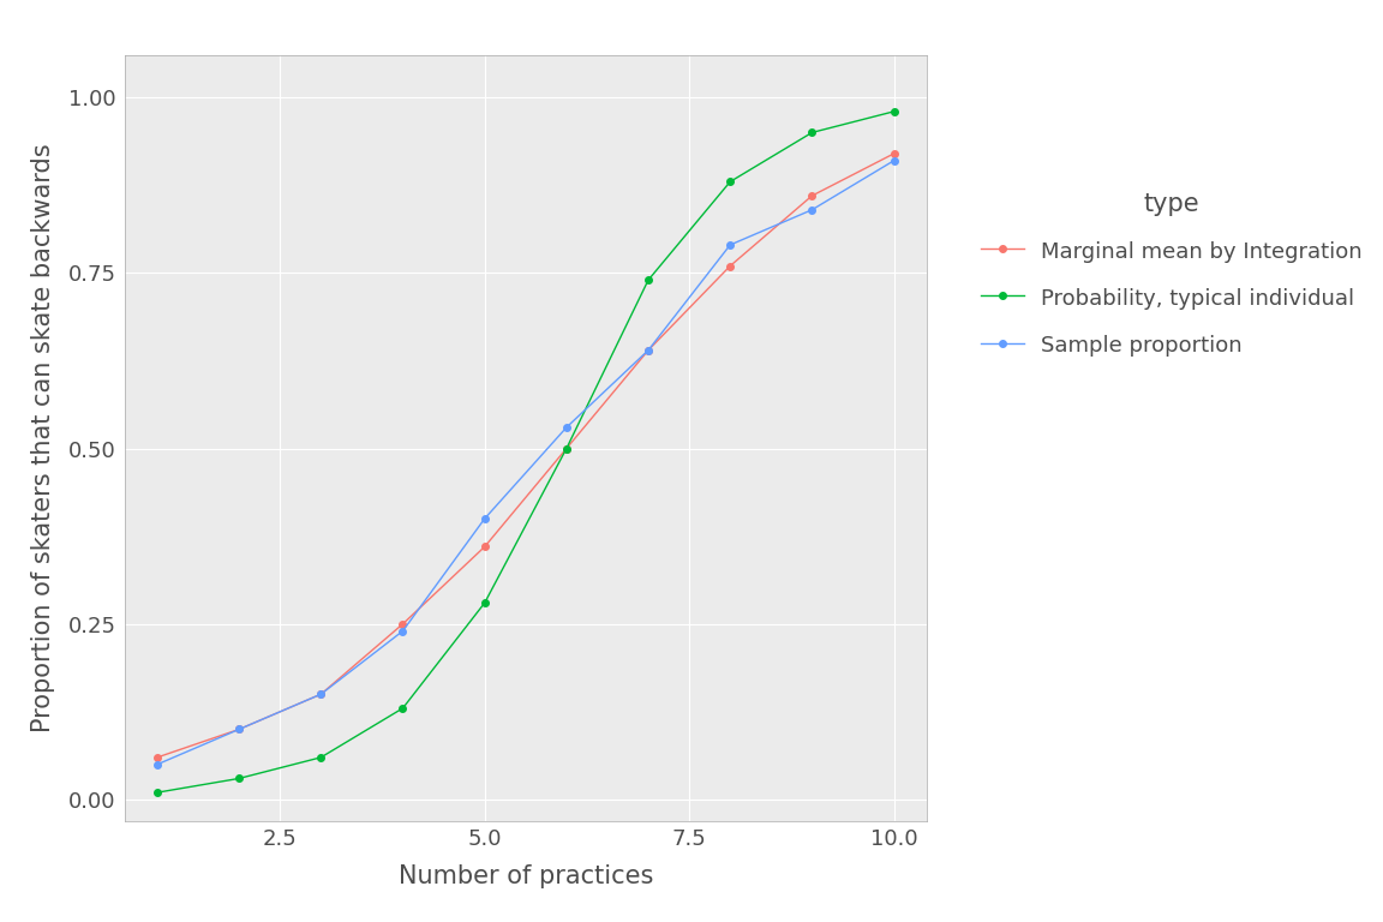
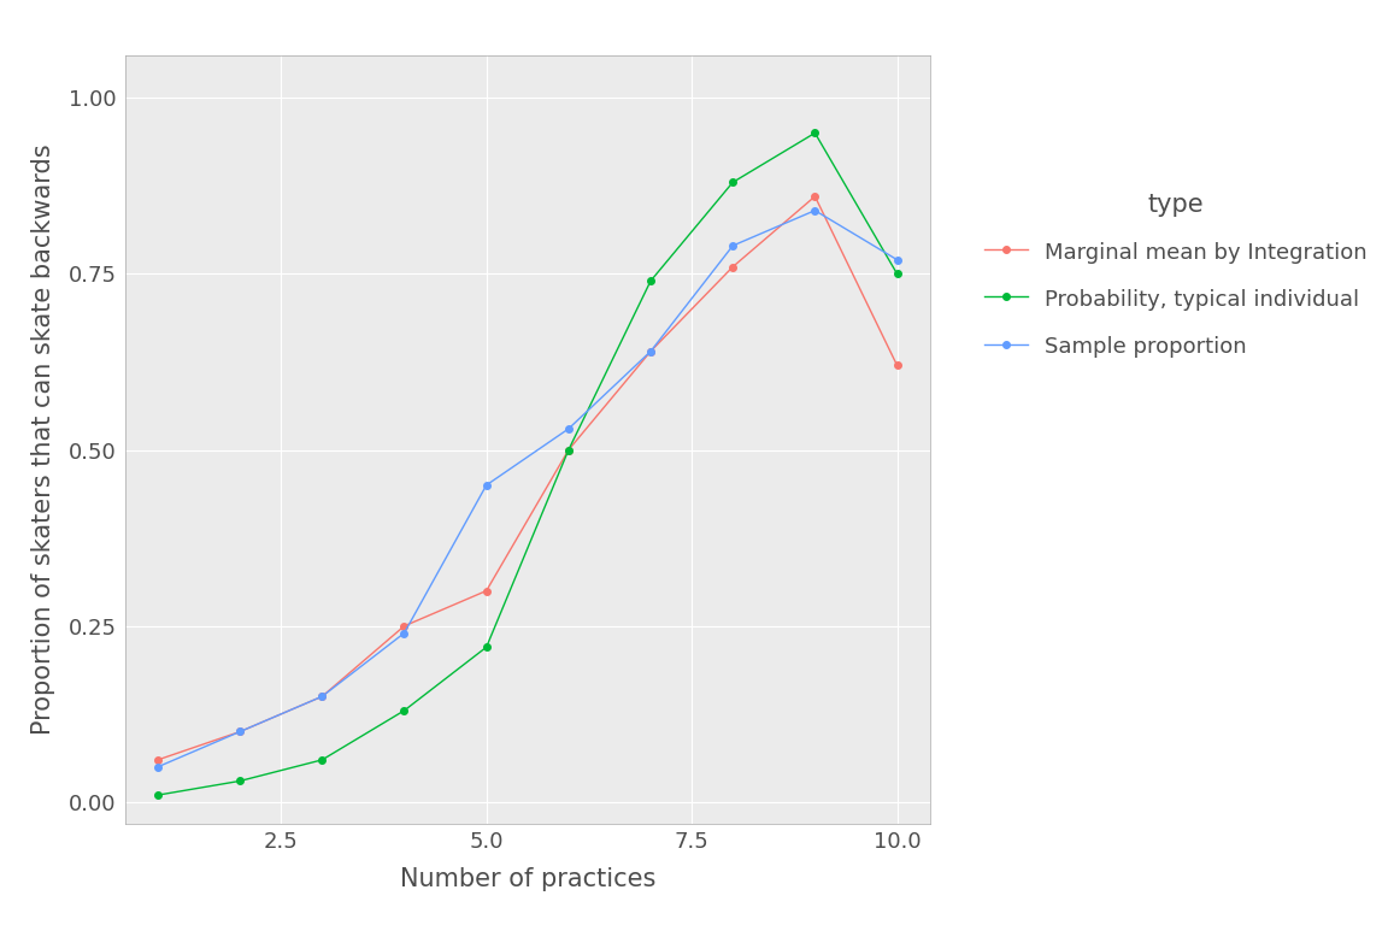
Marginal mean by Integration/5.0: 0.36 -> 0.30
Probability, typical individual/5.0: 0.28 -> 0.22
Sample proportion/5.0: 0.40 -> 0.45
Marginal mean by Integration/10.0: 0.92 -> 0.62
Probability, typical individual/10.0: 0.98 -> 0.75
Sample proportion/10.0: 0.91 -> 0.77
